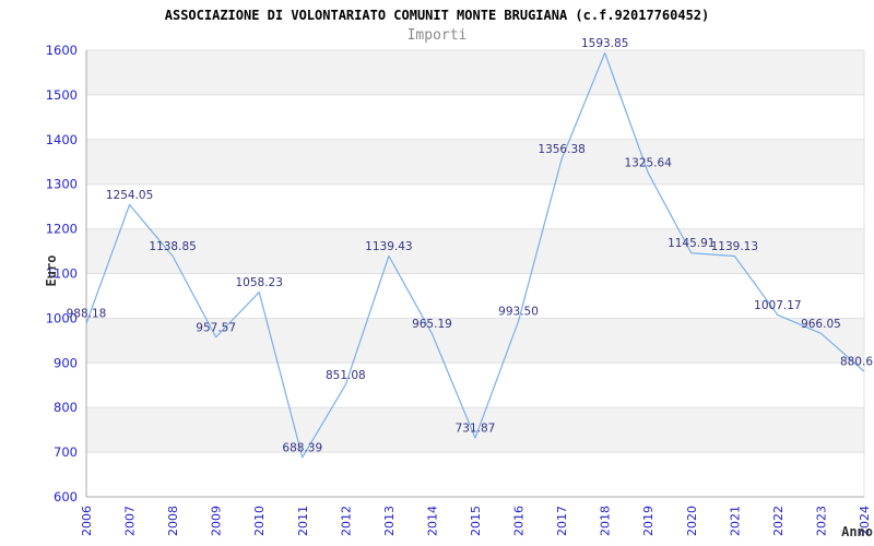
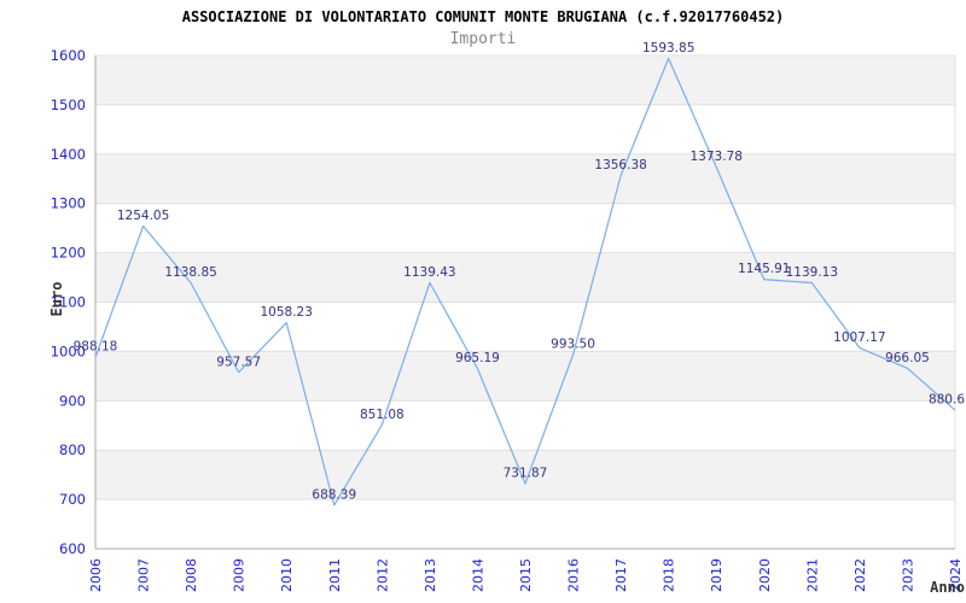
2019: 1325.64 -> 1373.78
